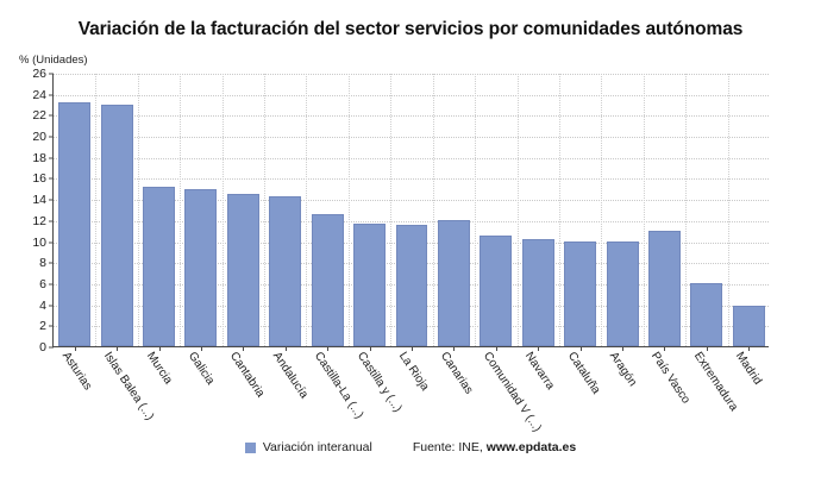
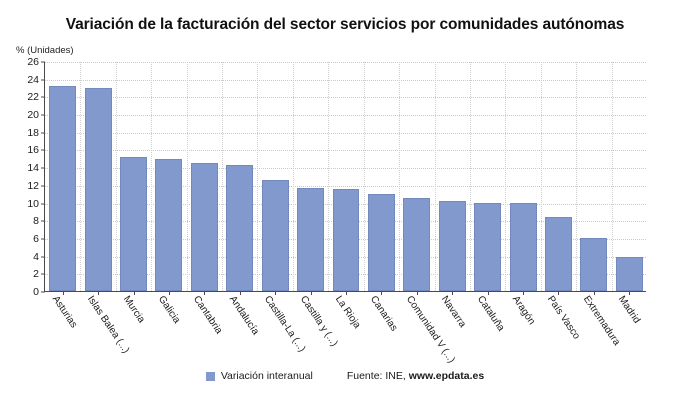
Canarias: 12 -> 11
País Vasco: 11 -> 8
